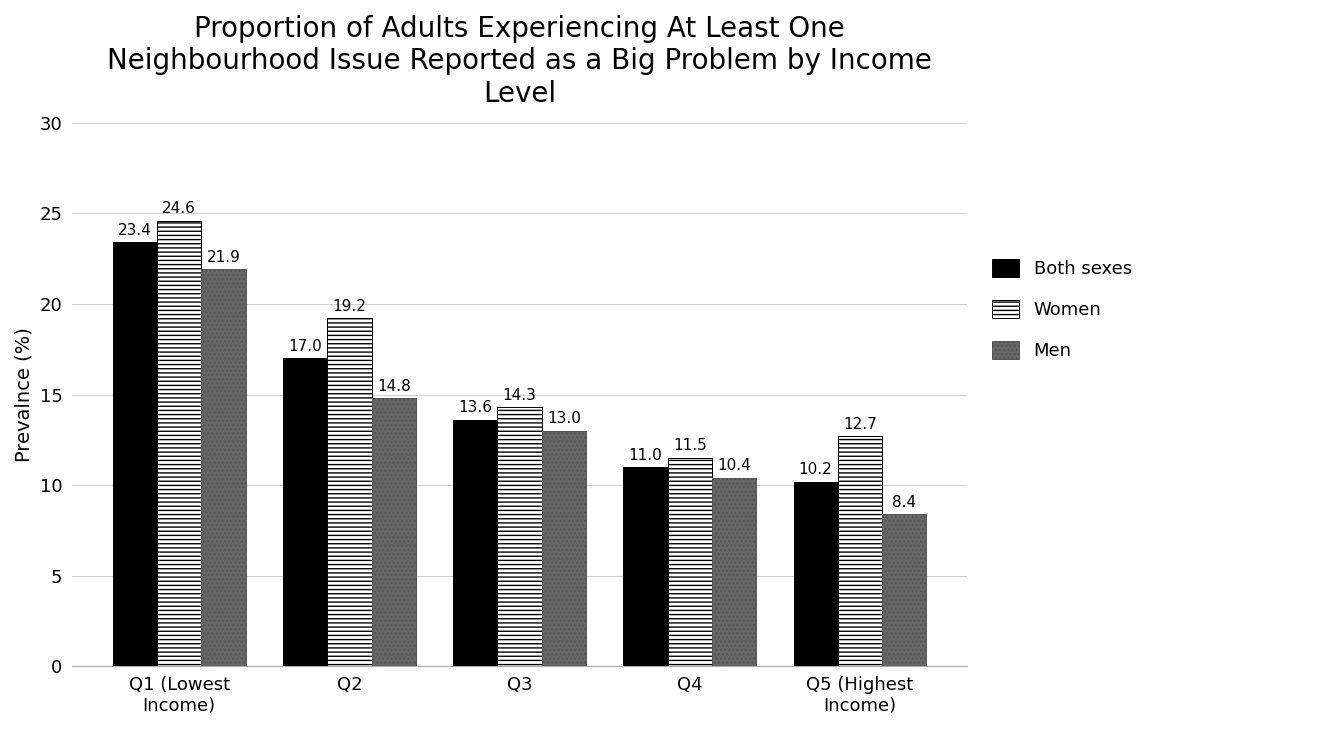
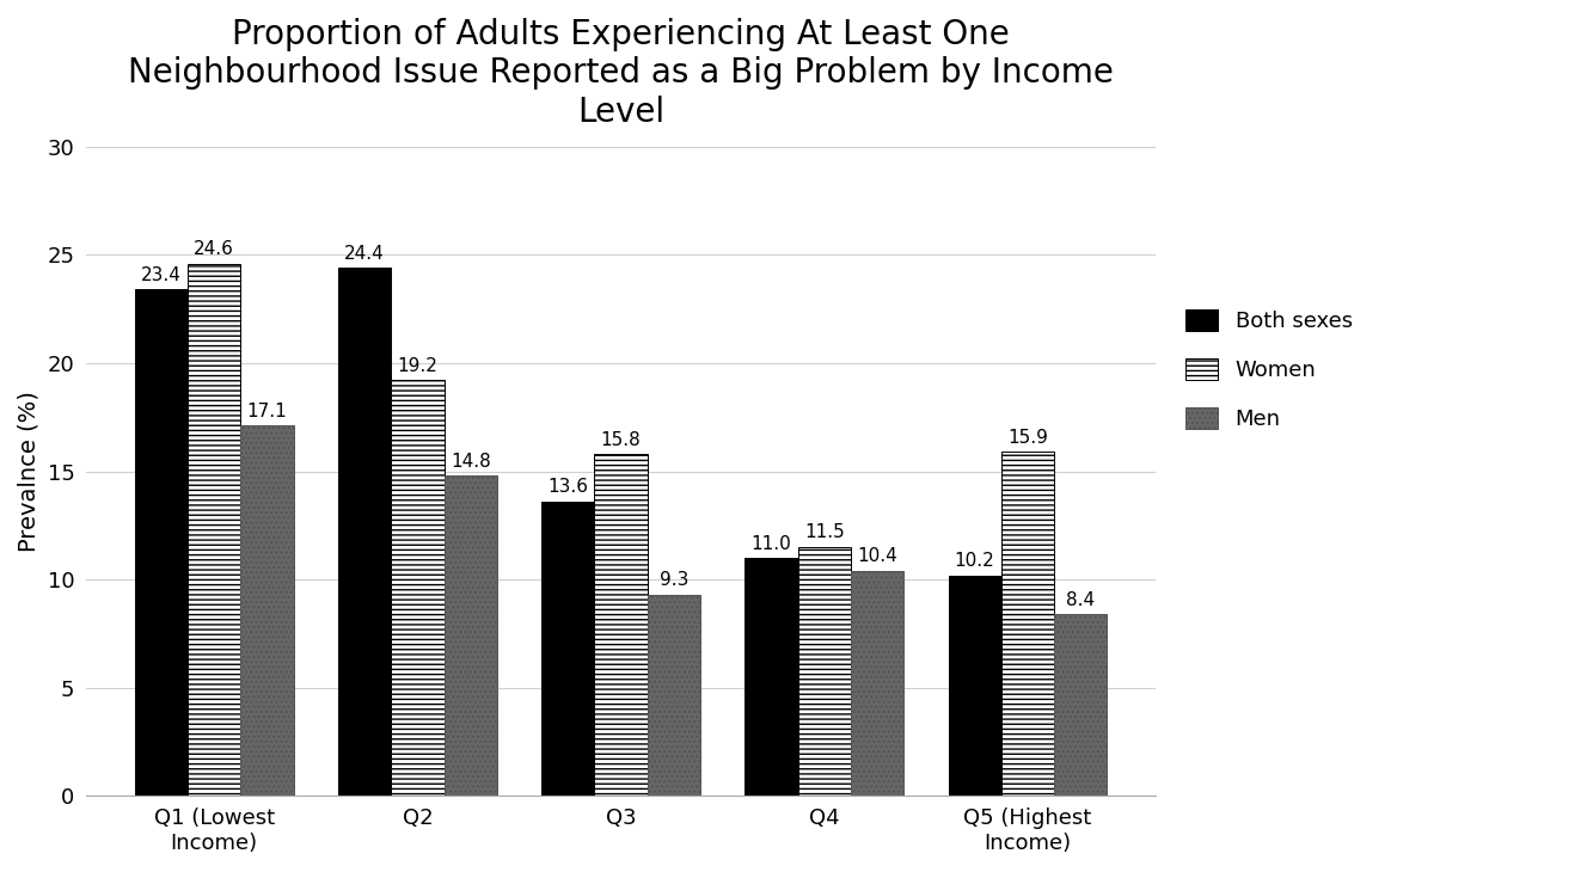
Men/Q1 (Lowest Income): 21.9 -> 17.1
Both sexes/Q2: 17.0 -> 24.4
Women/Q3: 14.3 -> 15.8
Men/Q3: 13.0 -> 9.3
Women/Q5 (Highest Income): 12.7 -> 15.9
